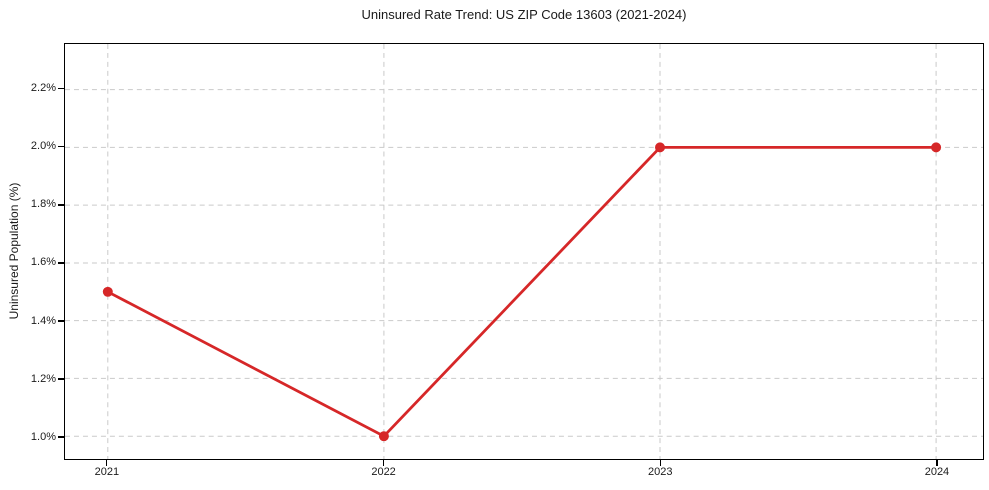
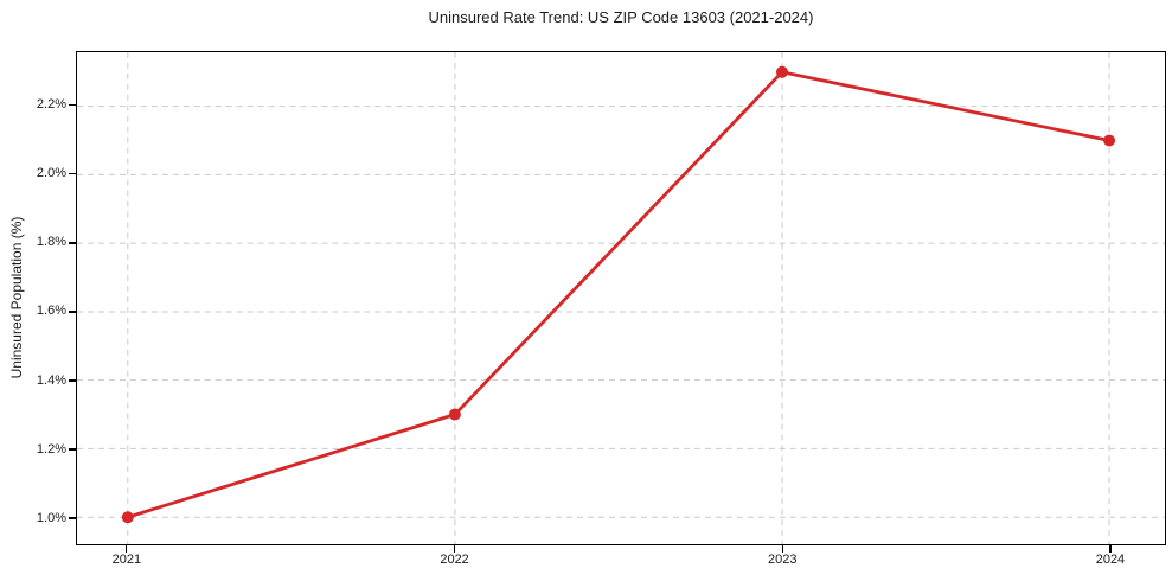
2021: 1.5% -> 1.0%
2022: 1.0% -> 1.3%
2023: 2.0% -> 2.3%
2024: 2.0% -> 2.1%
